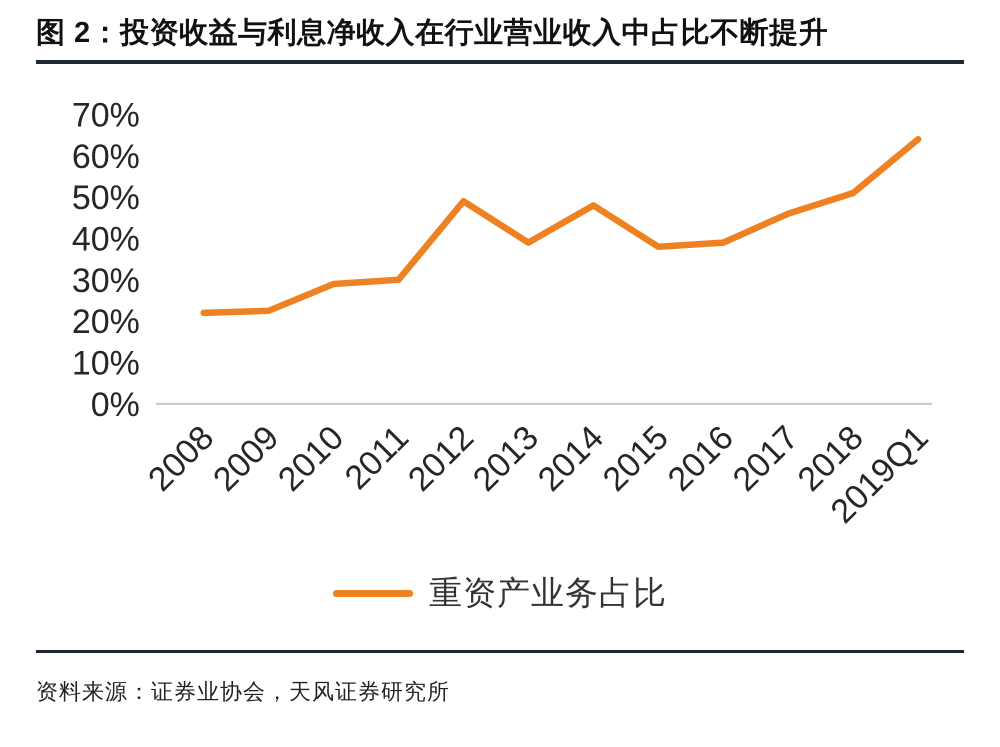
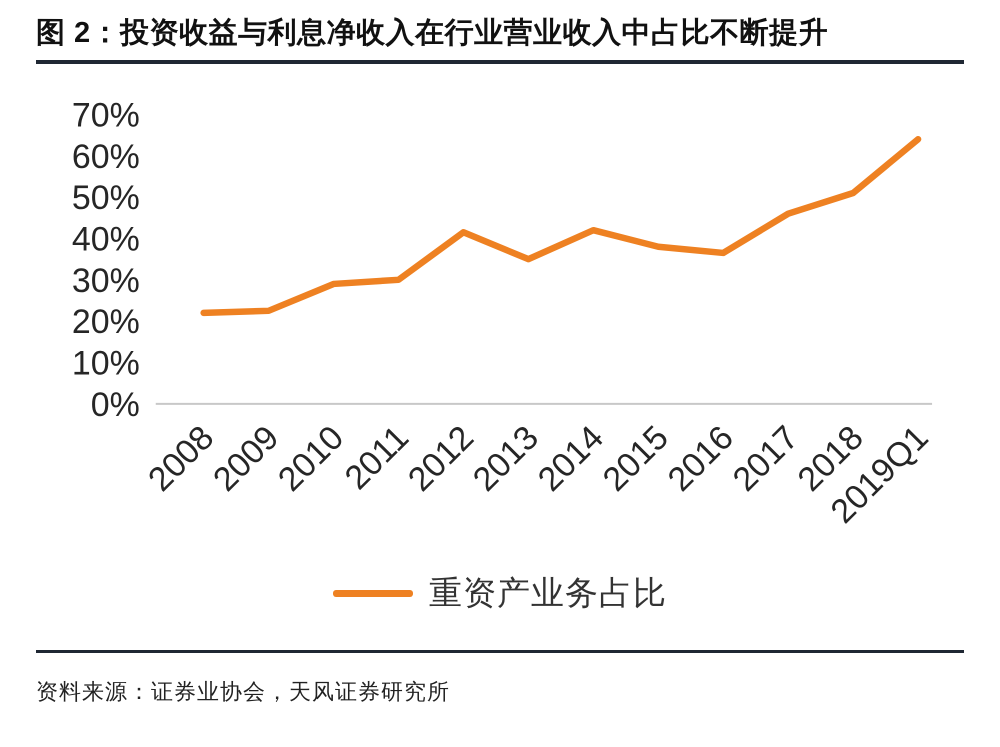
2012: 49% -> 42%
2013: 39% -> 35%
2014: 48% -> 42%
2016: 39% -> 36%
